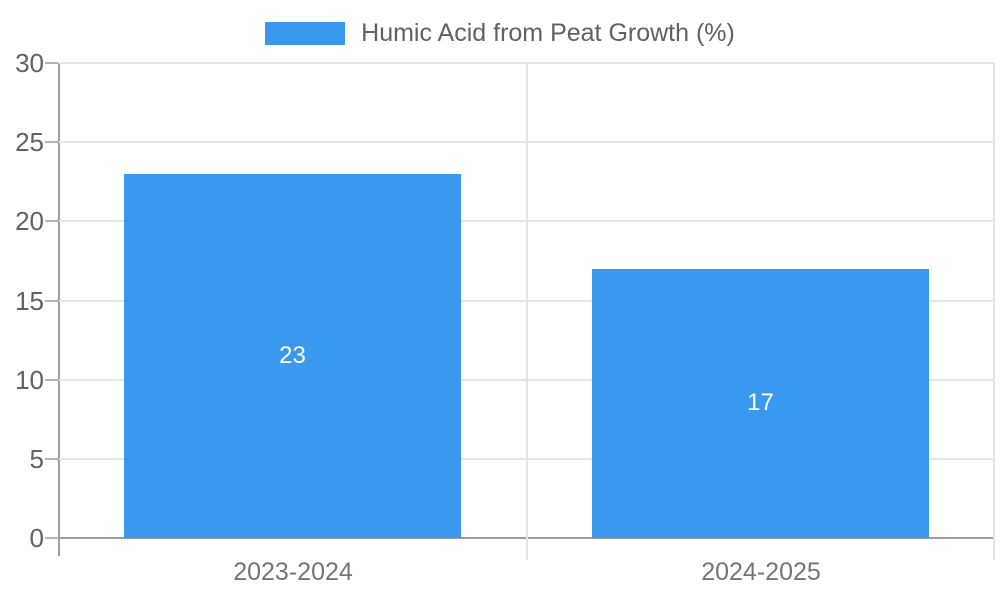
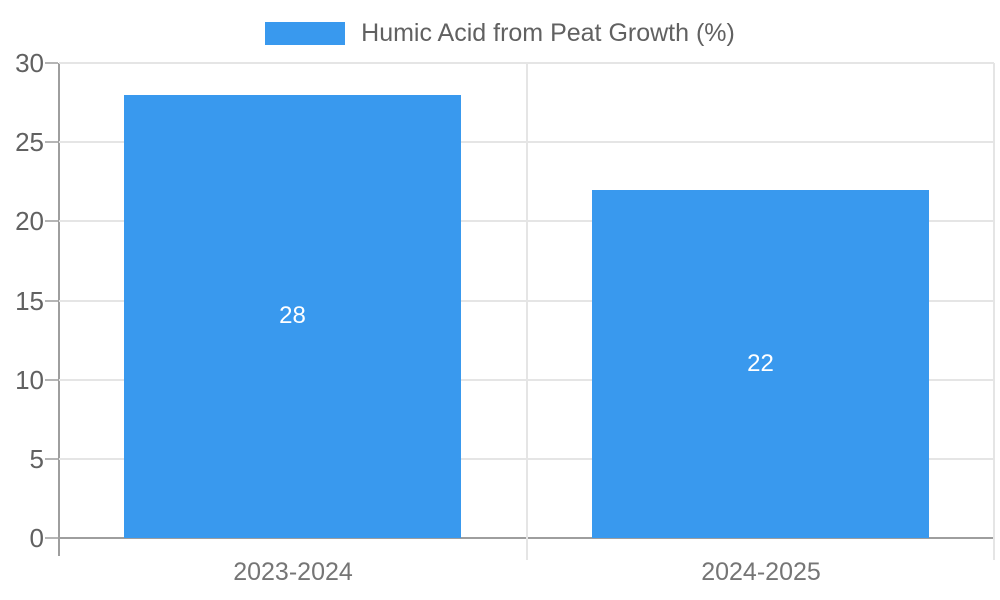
2023-2024: 23 -> 28
2024-2025: 17 -> 22
